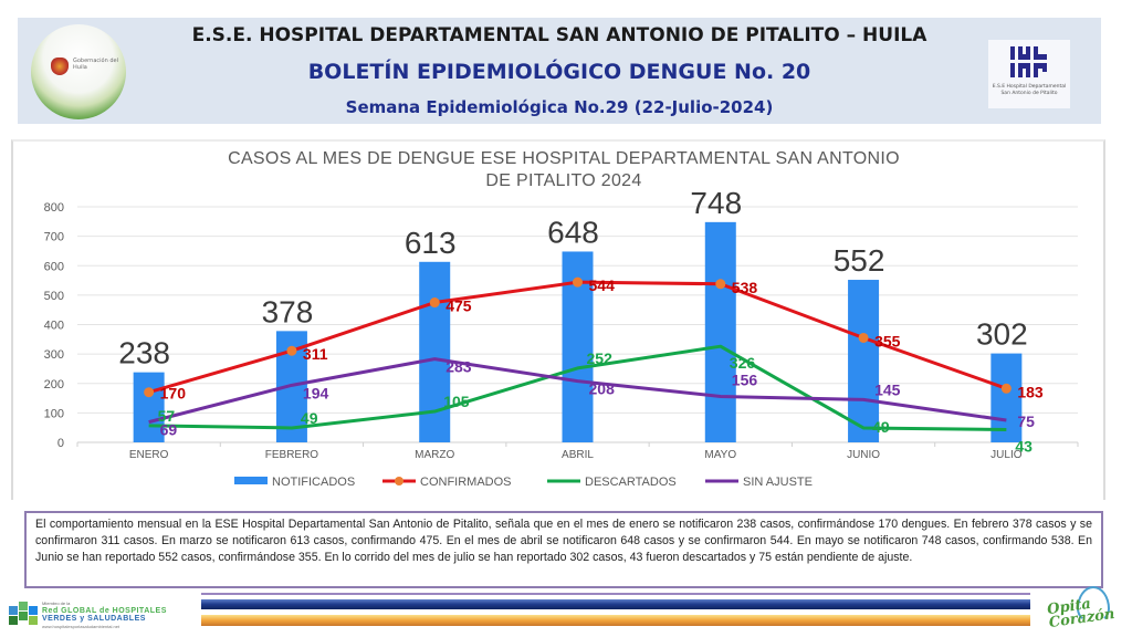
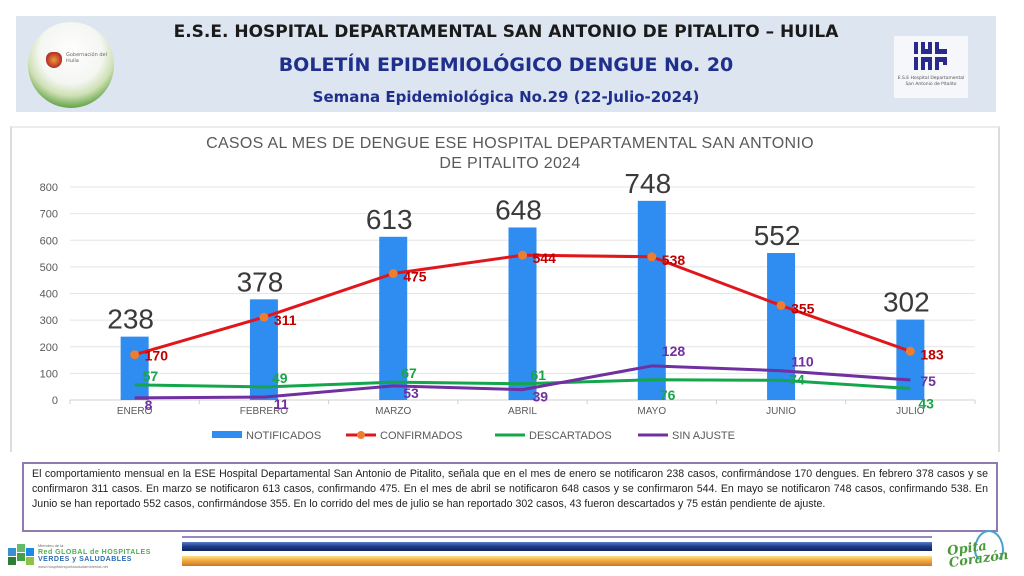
SIN AJUSTE/ENERO: 69 -> 8
SIN AJUSTE/FEBRERO: 194 -> 11
DESCARTADOS/MARZO: 105 -> 67
SIN AJUSTE/MARZO: 283 -> 53
DESCARTADOS/ABRIL: 252 -> 61
SIN AJUSTE/ABRIL: 208 -> 39
DESCARTADOS/MAYO: 326 -> 76
SIN AJUSTE/MAYO: 156 -> 128
DESCARTADOS/JUNIO: 49 -> 74
SIN AJUSTE/JUNIO: 145 -> 110
